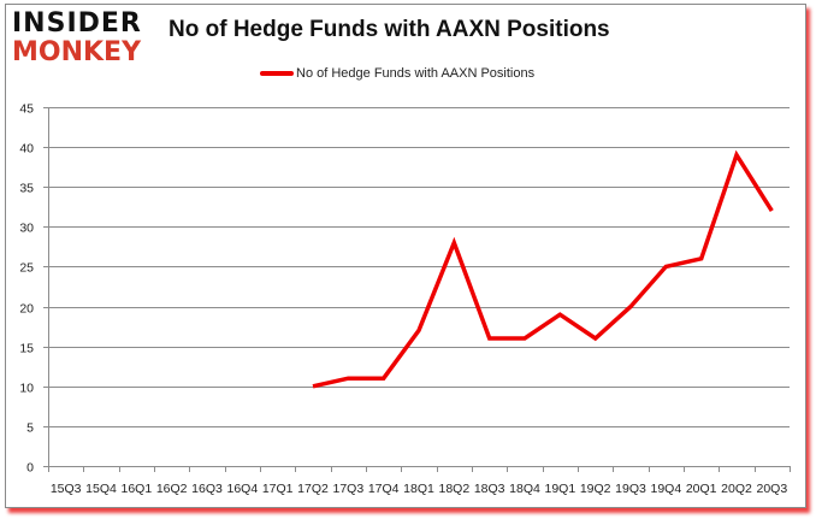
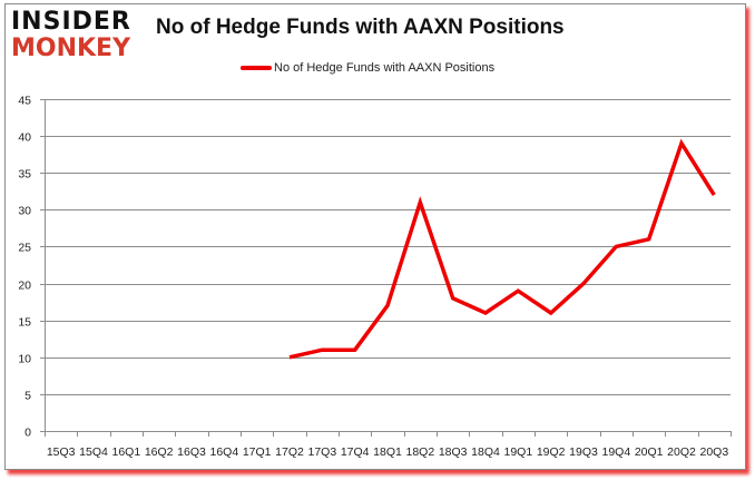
18Q2: 28 -> 31
18Q3: 16 -> 18
